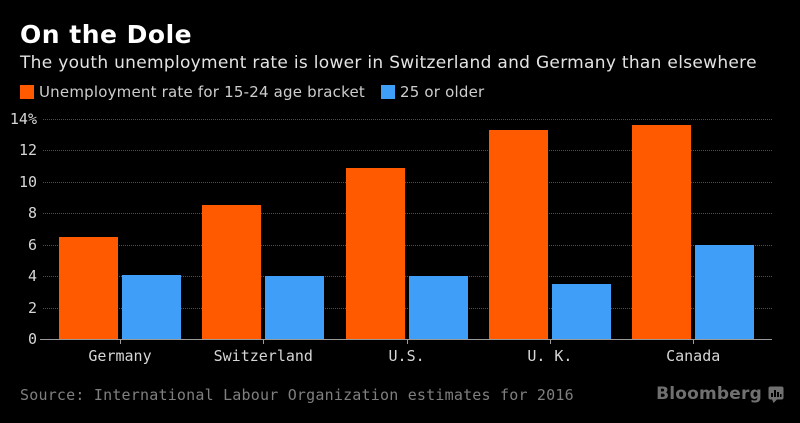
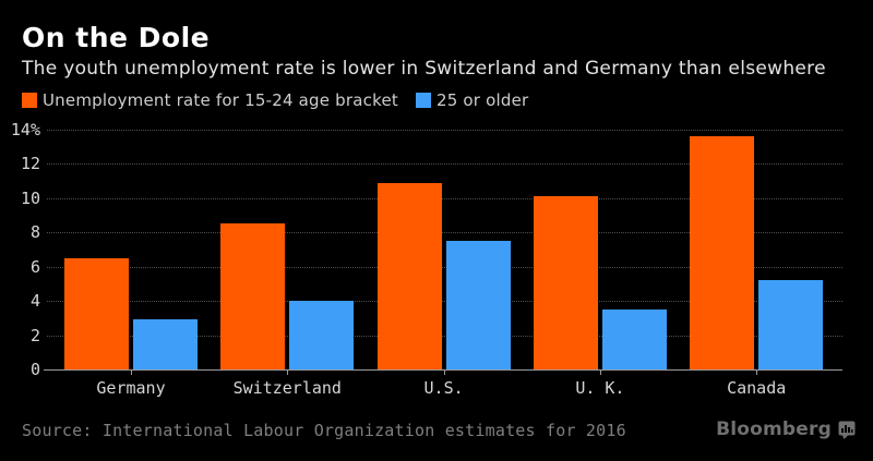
25 or older/Germany: 4.1% -> 2.9%
25 or older/U.S.: 4.0% -> 7.5%
Unemployment rate for 15-24 age bracket/U. K.: 13.3% -> 10.1%
25 or older/Canada: 6.0% -> 5.2%
